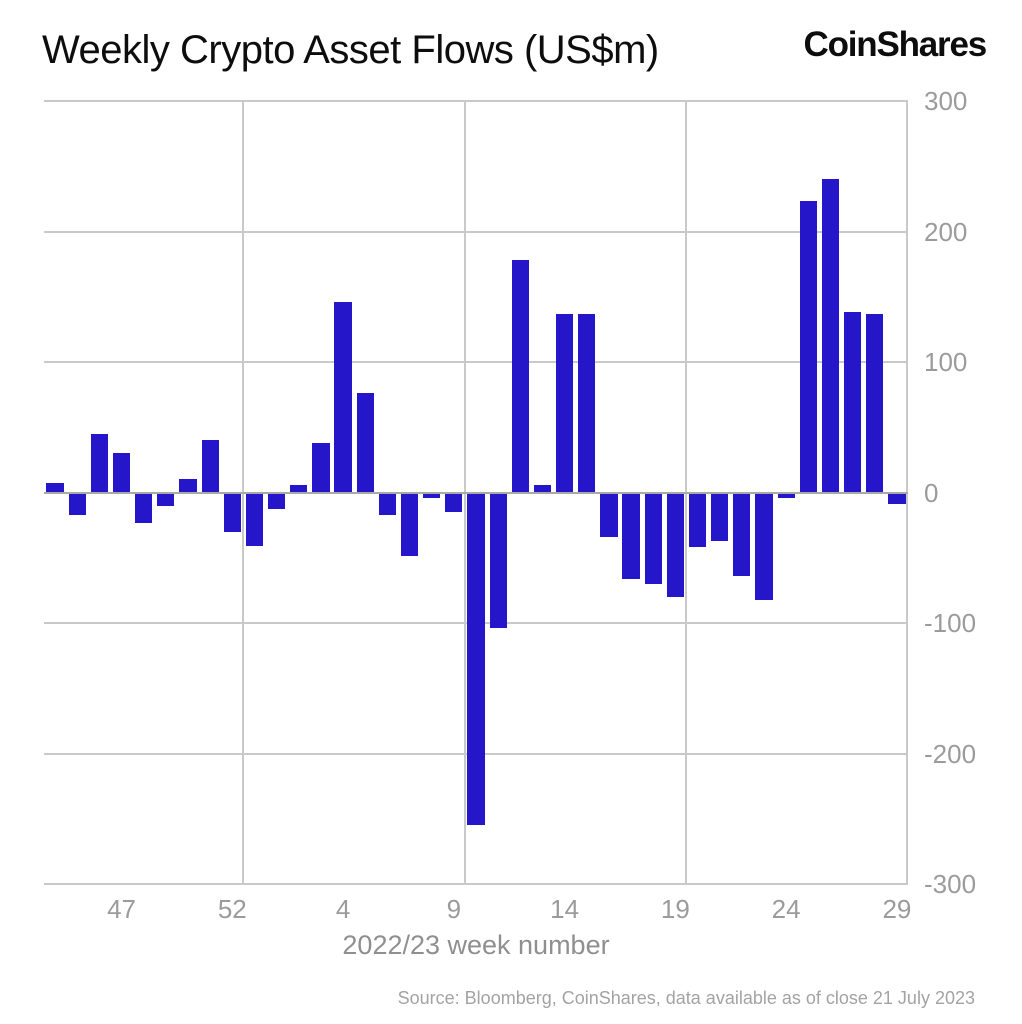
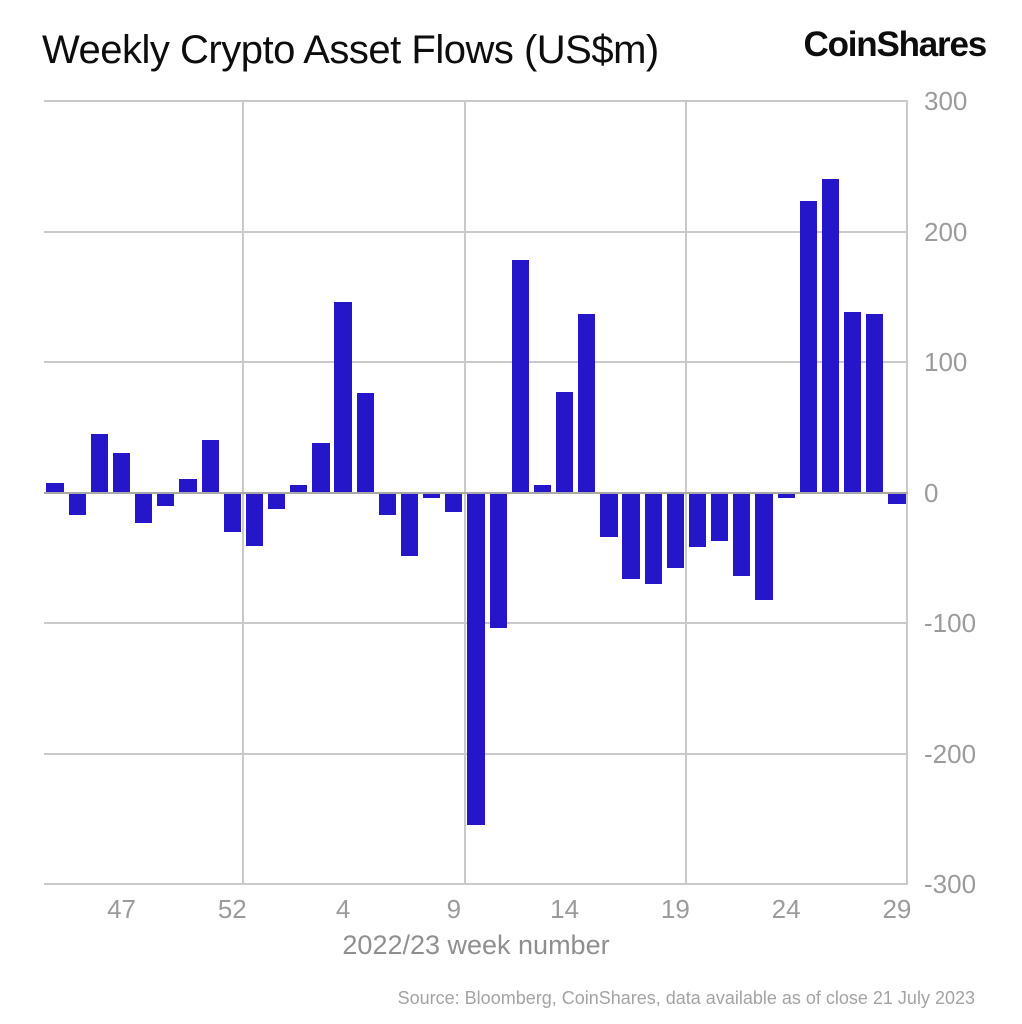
14: 137 -> 77
19: -80 -> -58
